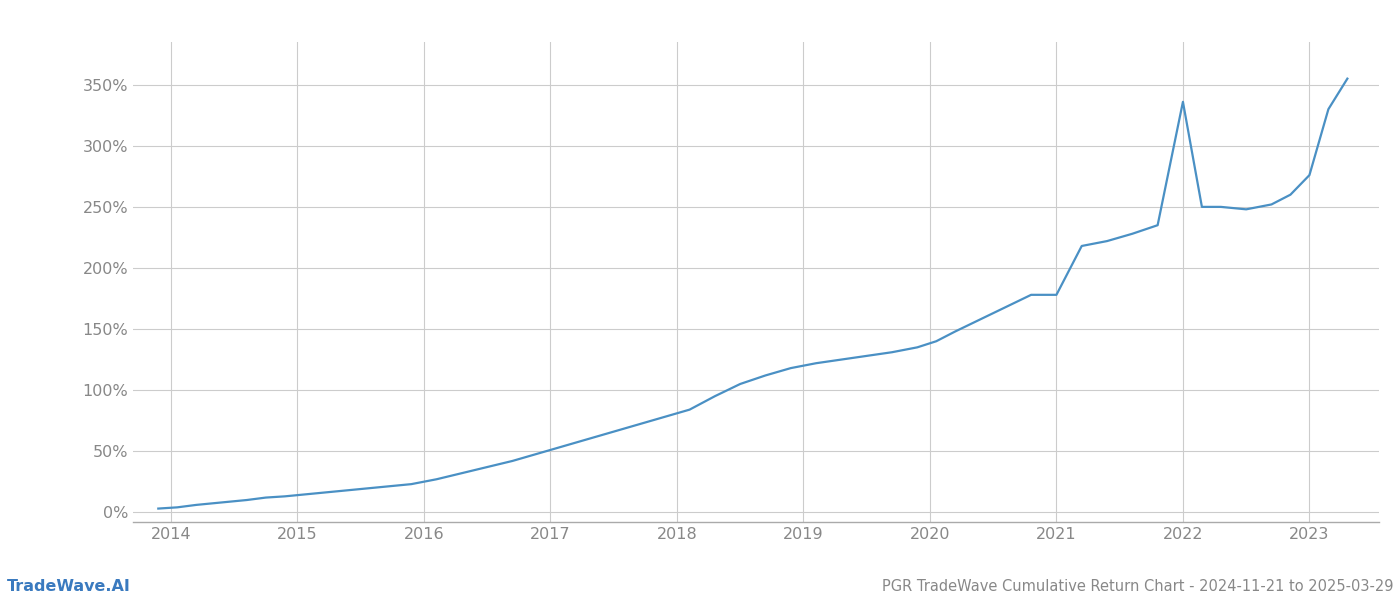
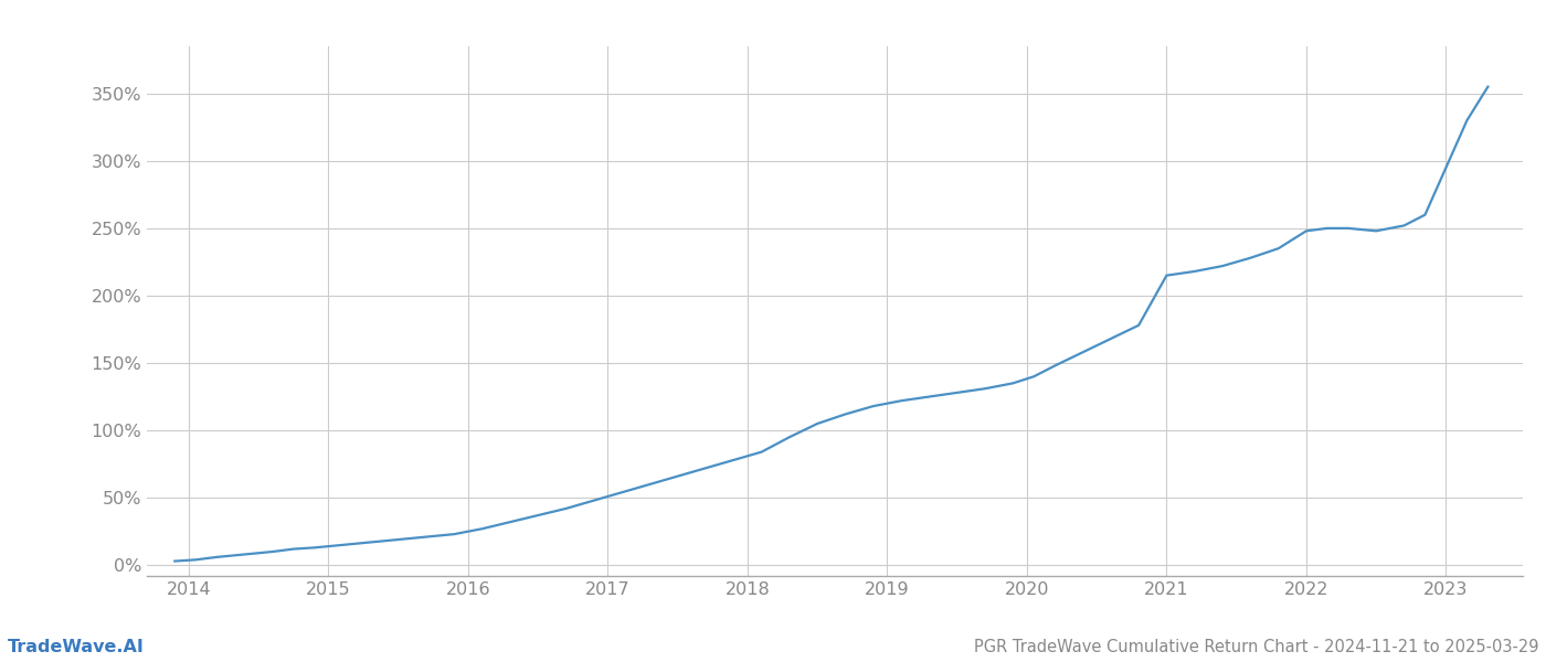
2021: 178% -> 215%
2022: 336% -> 248%
2023: 276% -> 295%
